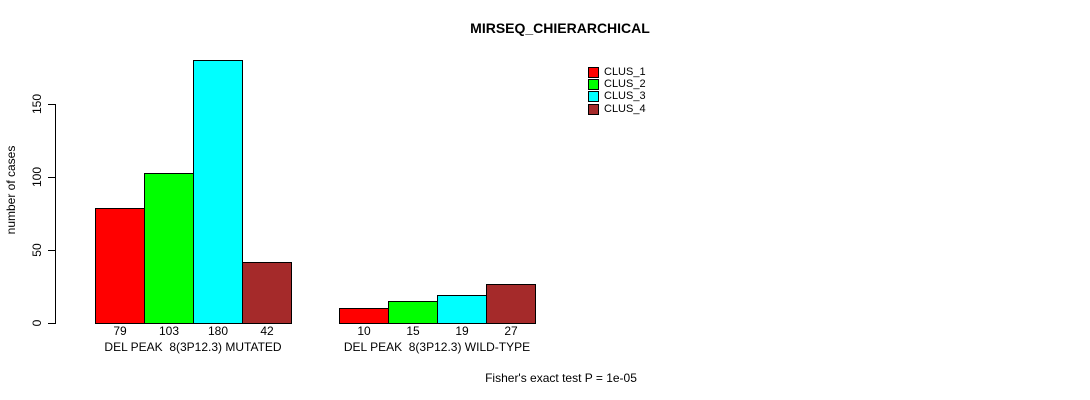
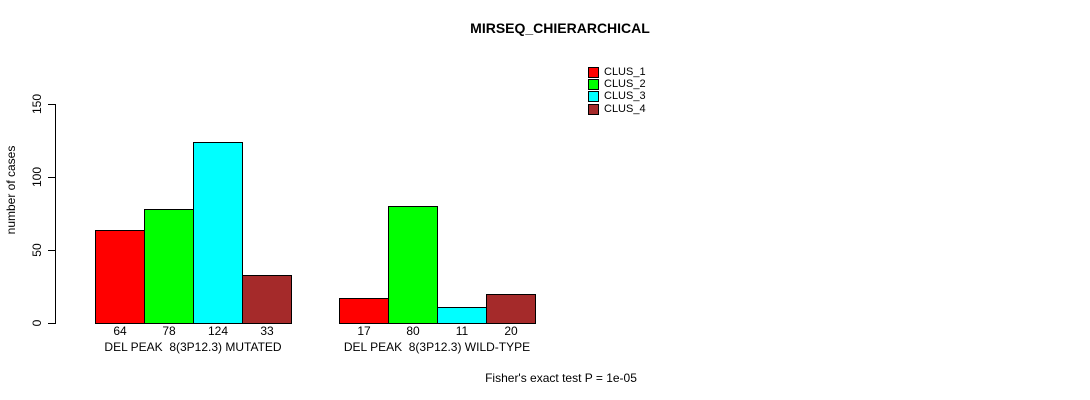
CLUS_1/DEL PEAK 8(3P12.3) MUTATED: 79 -> 64
CLUS_2/DEL PEAK 8(3P12.3) MUTATED: 103 -> 78
CLUS_3/DEL PEAK 8(3P12.3) MUTATED: 180 -> 124
CLUS_4/DEL PEAK 8(3P12.3) MUTATED: 42 -> 33
CLUS_1/DEL PEAK 8(3P12.3) WILD-TYPE: 10 -> 17
CLUS_2/DEL PEAK 8(3P12.3) WILD-TYPE: 15 -> 80
CLUS_3/DEL PEAK 8(3P12.3) WILD-TYPE: 19 -> 11
CLUS_4/DEL PEAK 8(3P12.3) WILD-TYPE: 27 -> 20
